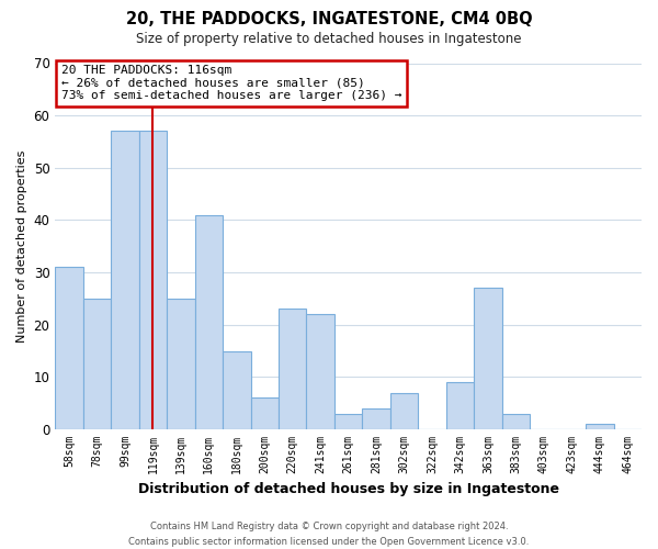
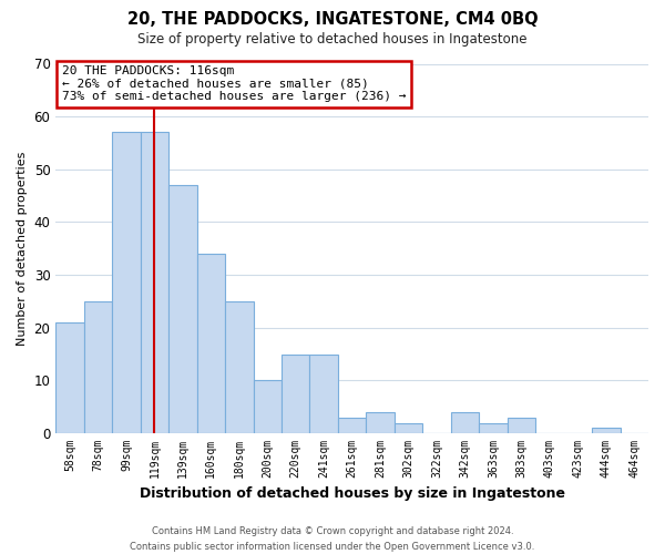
58sqm: 31 -> 21
139sqm: 25 -> 47
160sqm: 41 -> 34
180sqm: 15 -> 25
200sqm: 6 -> 10
220sqm: 23 -> 15
241sqm: 22 -> 15
302sqm: 7 -> 2
342sqm: 9 -> 4
363sqm: 27 -> 2
